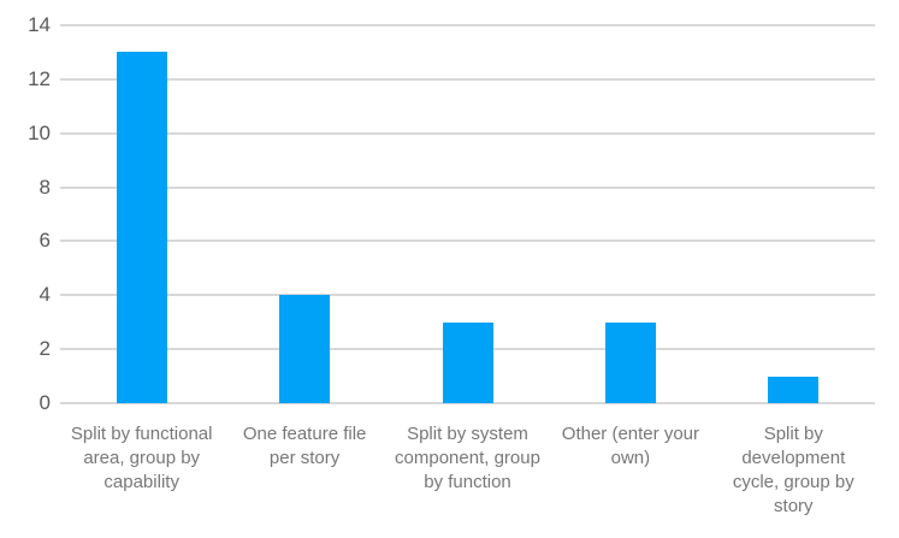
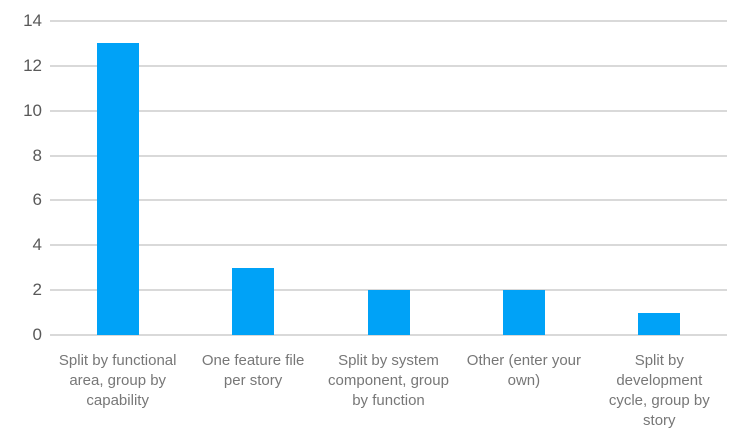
One feature file per story: 4 -> 3
Split by system component, group by function: 3 -> 2
Other (enter your own): 3 -> 2
